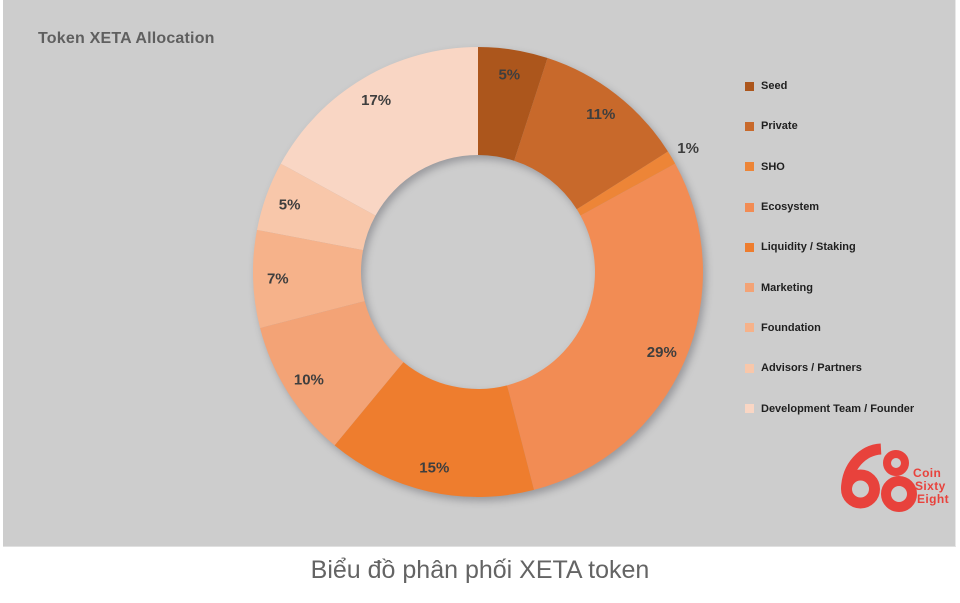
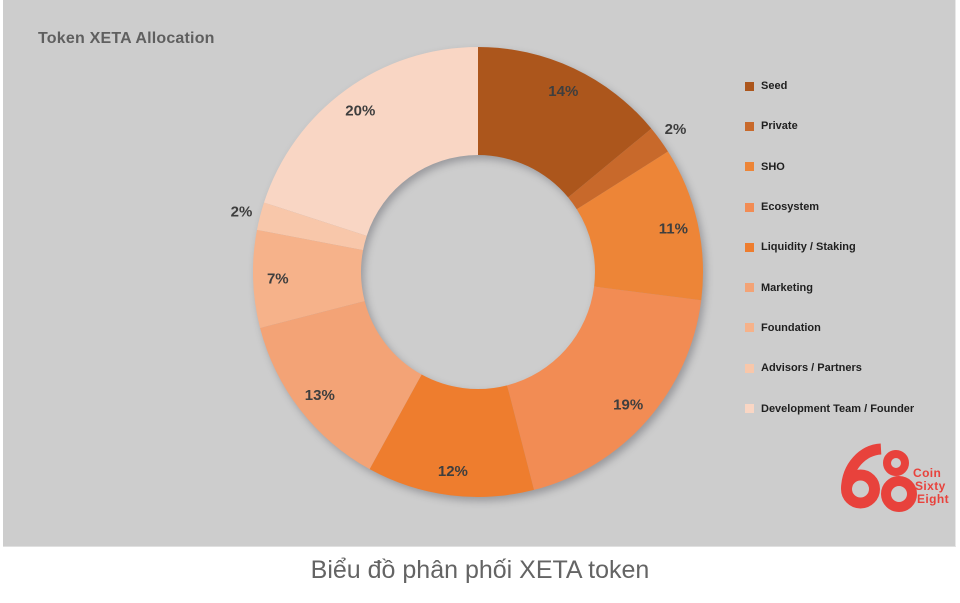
Seed: 5% -> 14%
Private: 11% -> 2%
SHO: 1% -> 11%
Ecosystem: 29% -> 19%
Liquidity / Staking: 15% -> 12%
Marketing: 10% -> 13%
Advisors / Partners: 5% -> 2%
Development Team / Founder: 17% -> 20%
